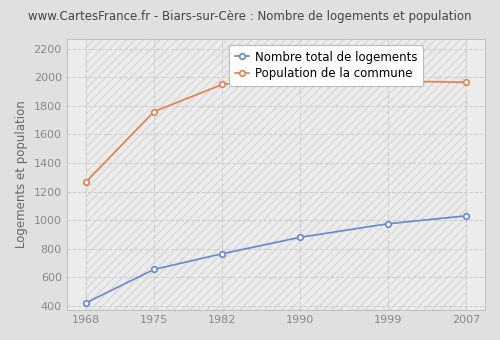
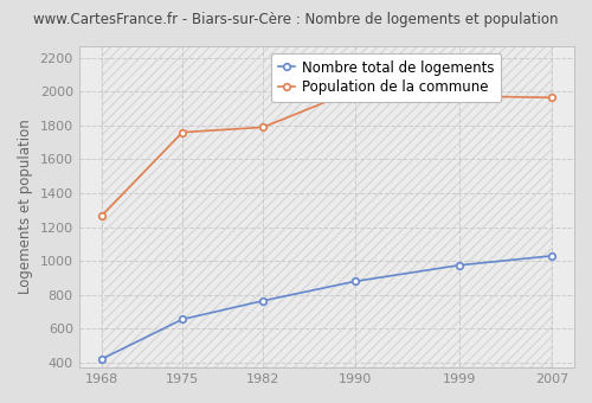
Population de la commune/1982: 1950 -> 1790
